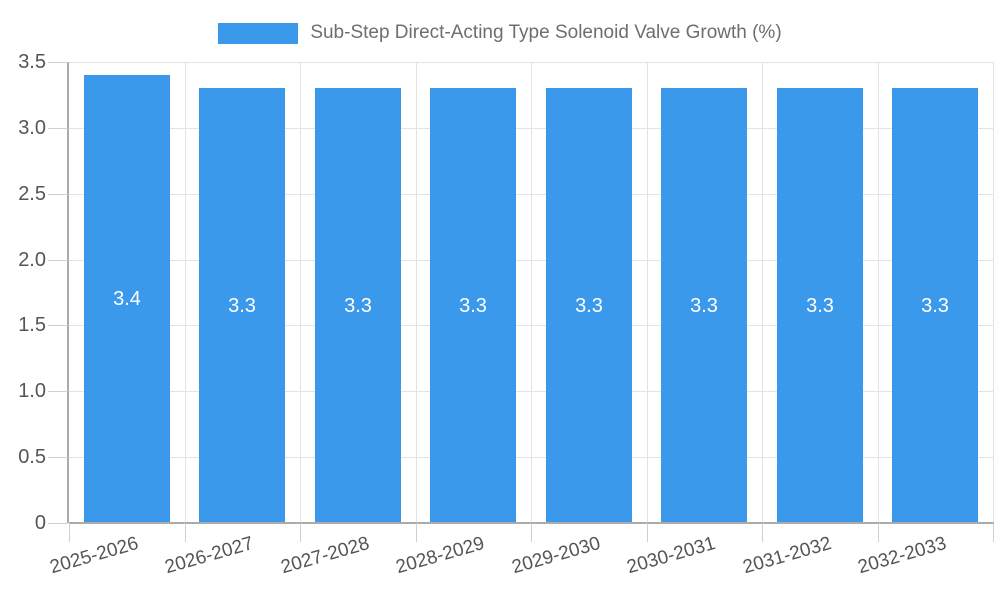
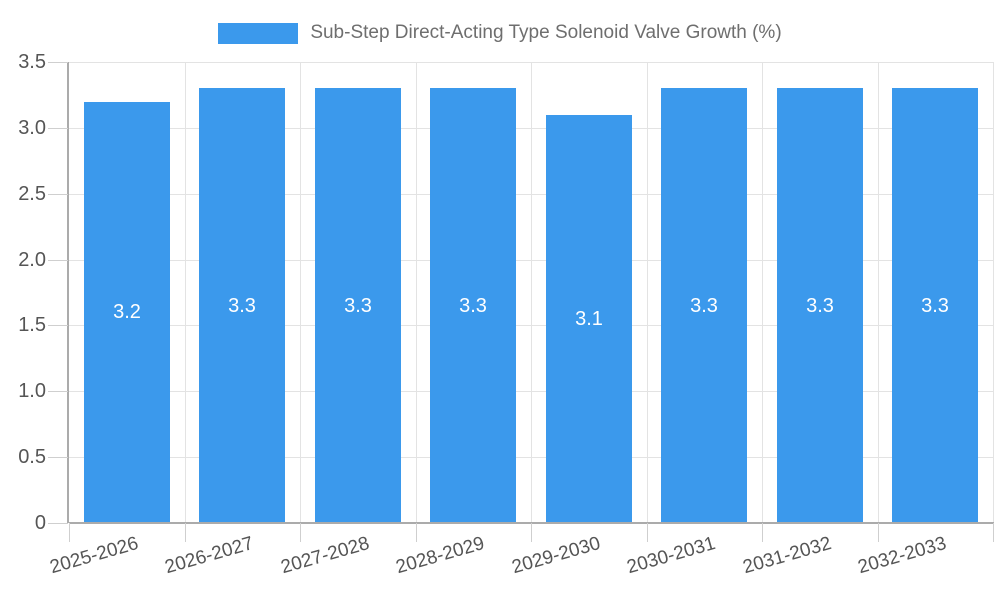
2025-2026: 3.4 -> 3.2
2029-2030: 3.3 -> 3.1
